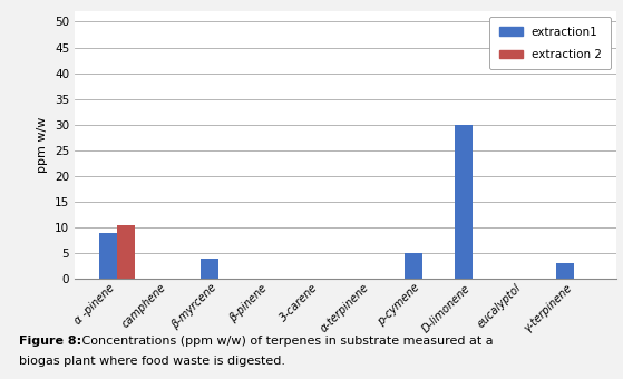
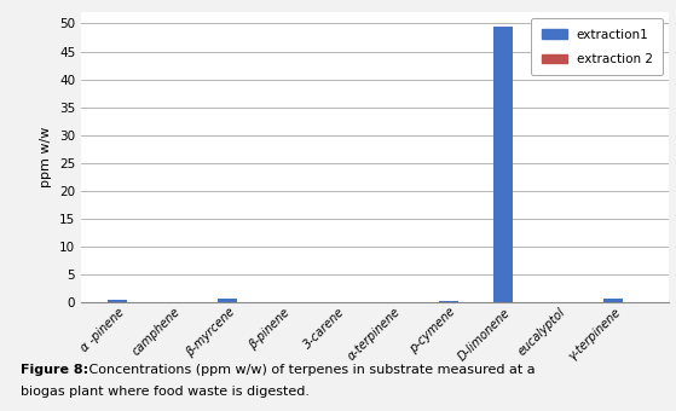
extraction1/α -pinene: 9.0 -> 0.4
extraction 2/α -pinene: 10.5 -> 0.1
extraction1/β-myrcene: 4.0 -> 0.7
extraction1/p-cymene: 5.0 -> 0.3
extraction1/D-limonene: 30.0 -> 49.5
extraction1/γ-terpinene: 3.0 -> 0.7
